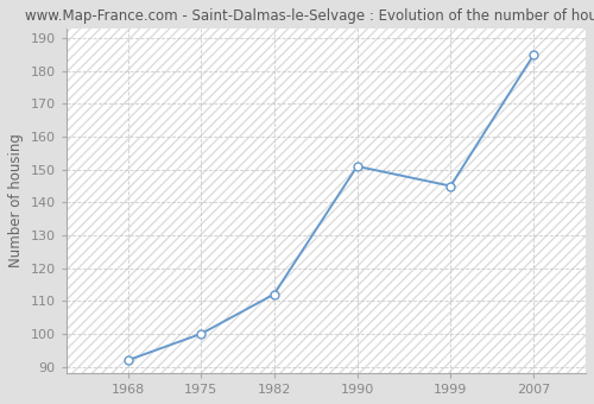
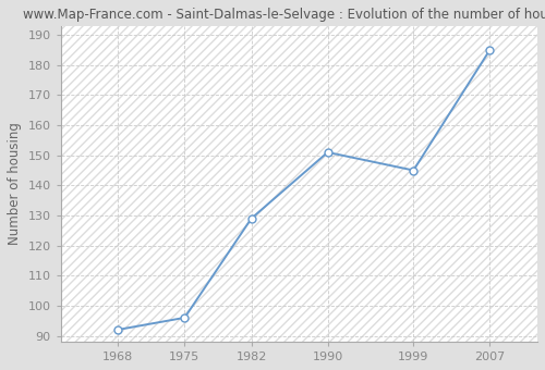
1975: 100 -> 96
1982: 112 -> 129
